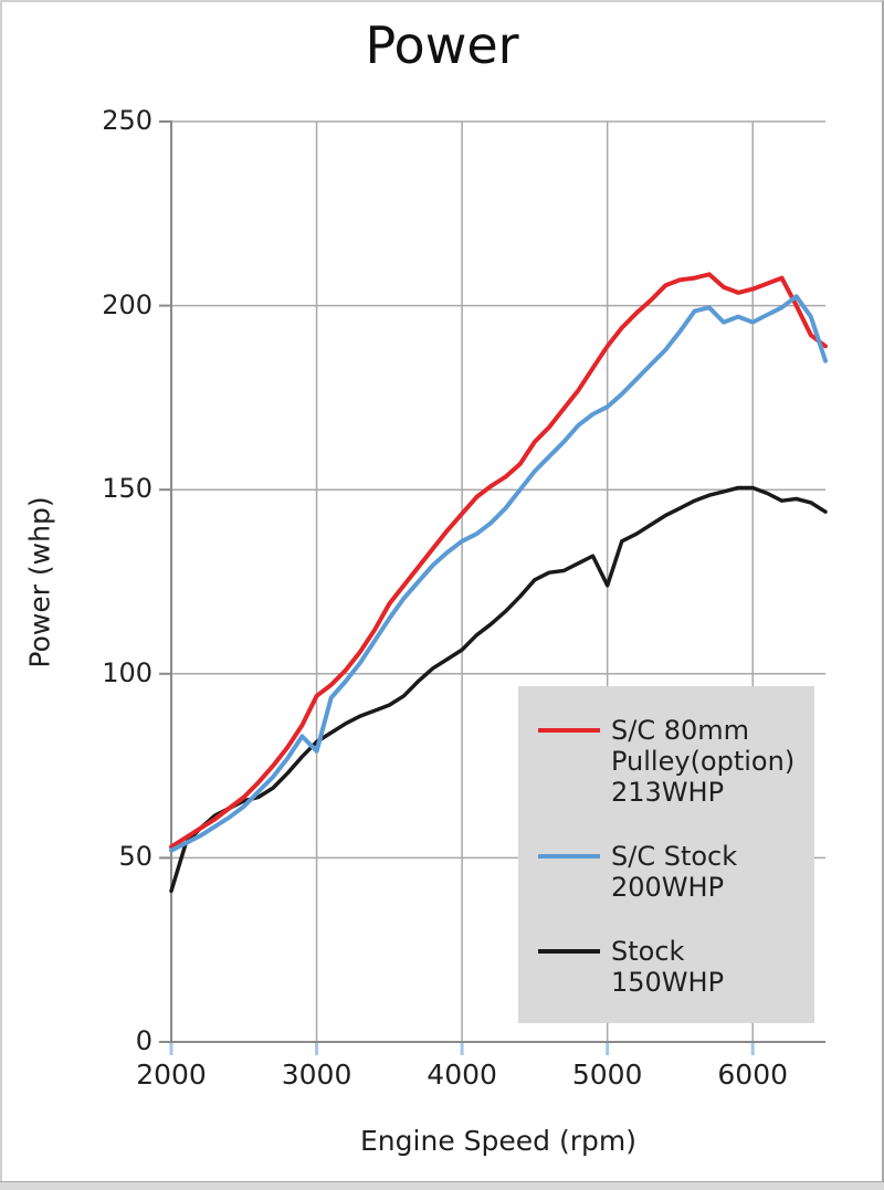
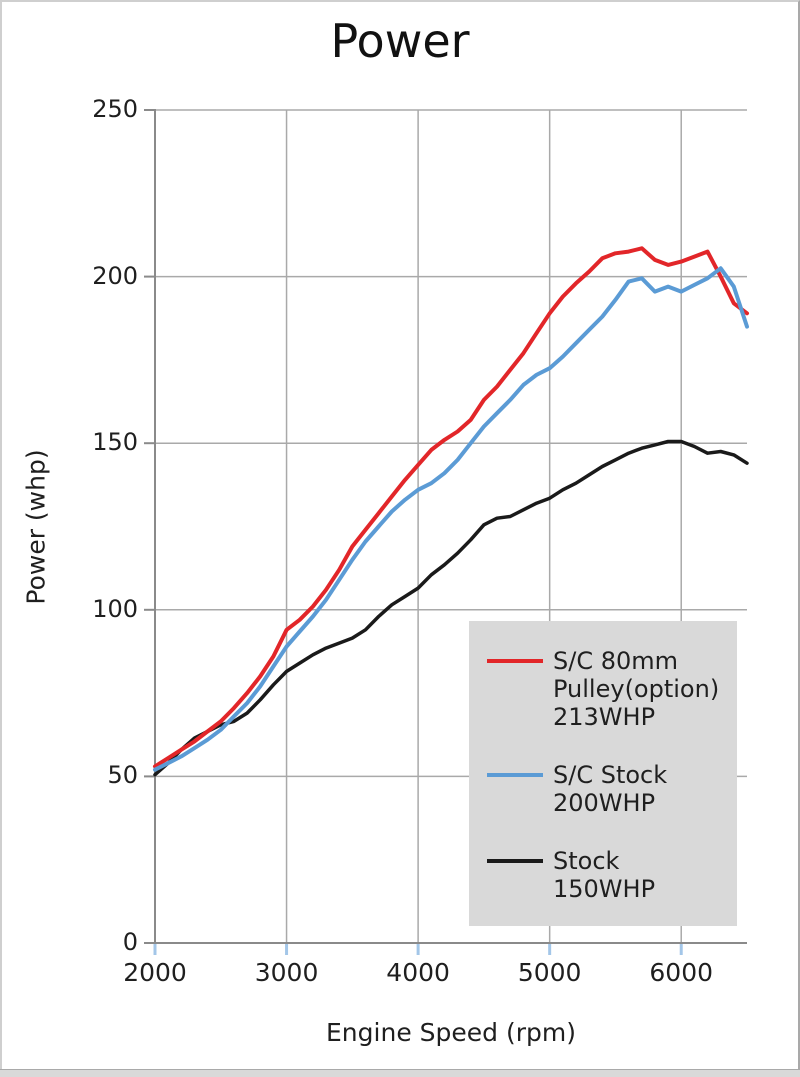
Stock 150WHP/2000: 41 -> 50
S/C Stock 200WHP/3000: 79 -> 89
Stock 150WHP/5000: 124 -> 134
